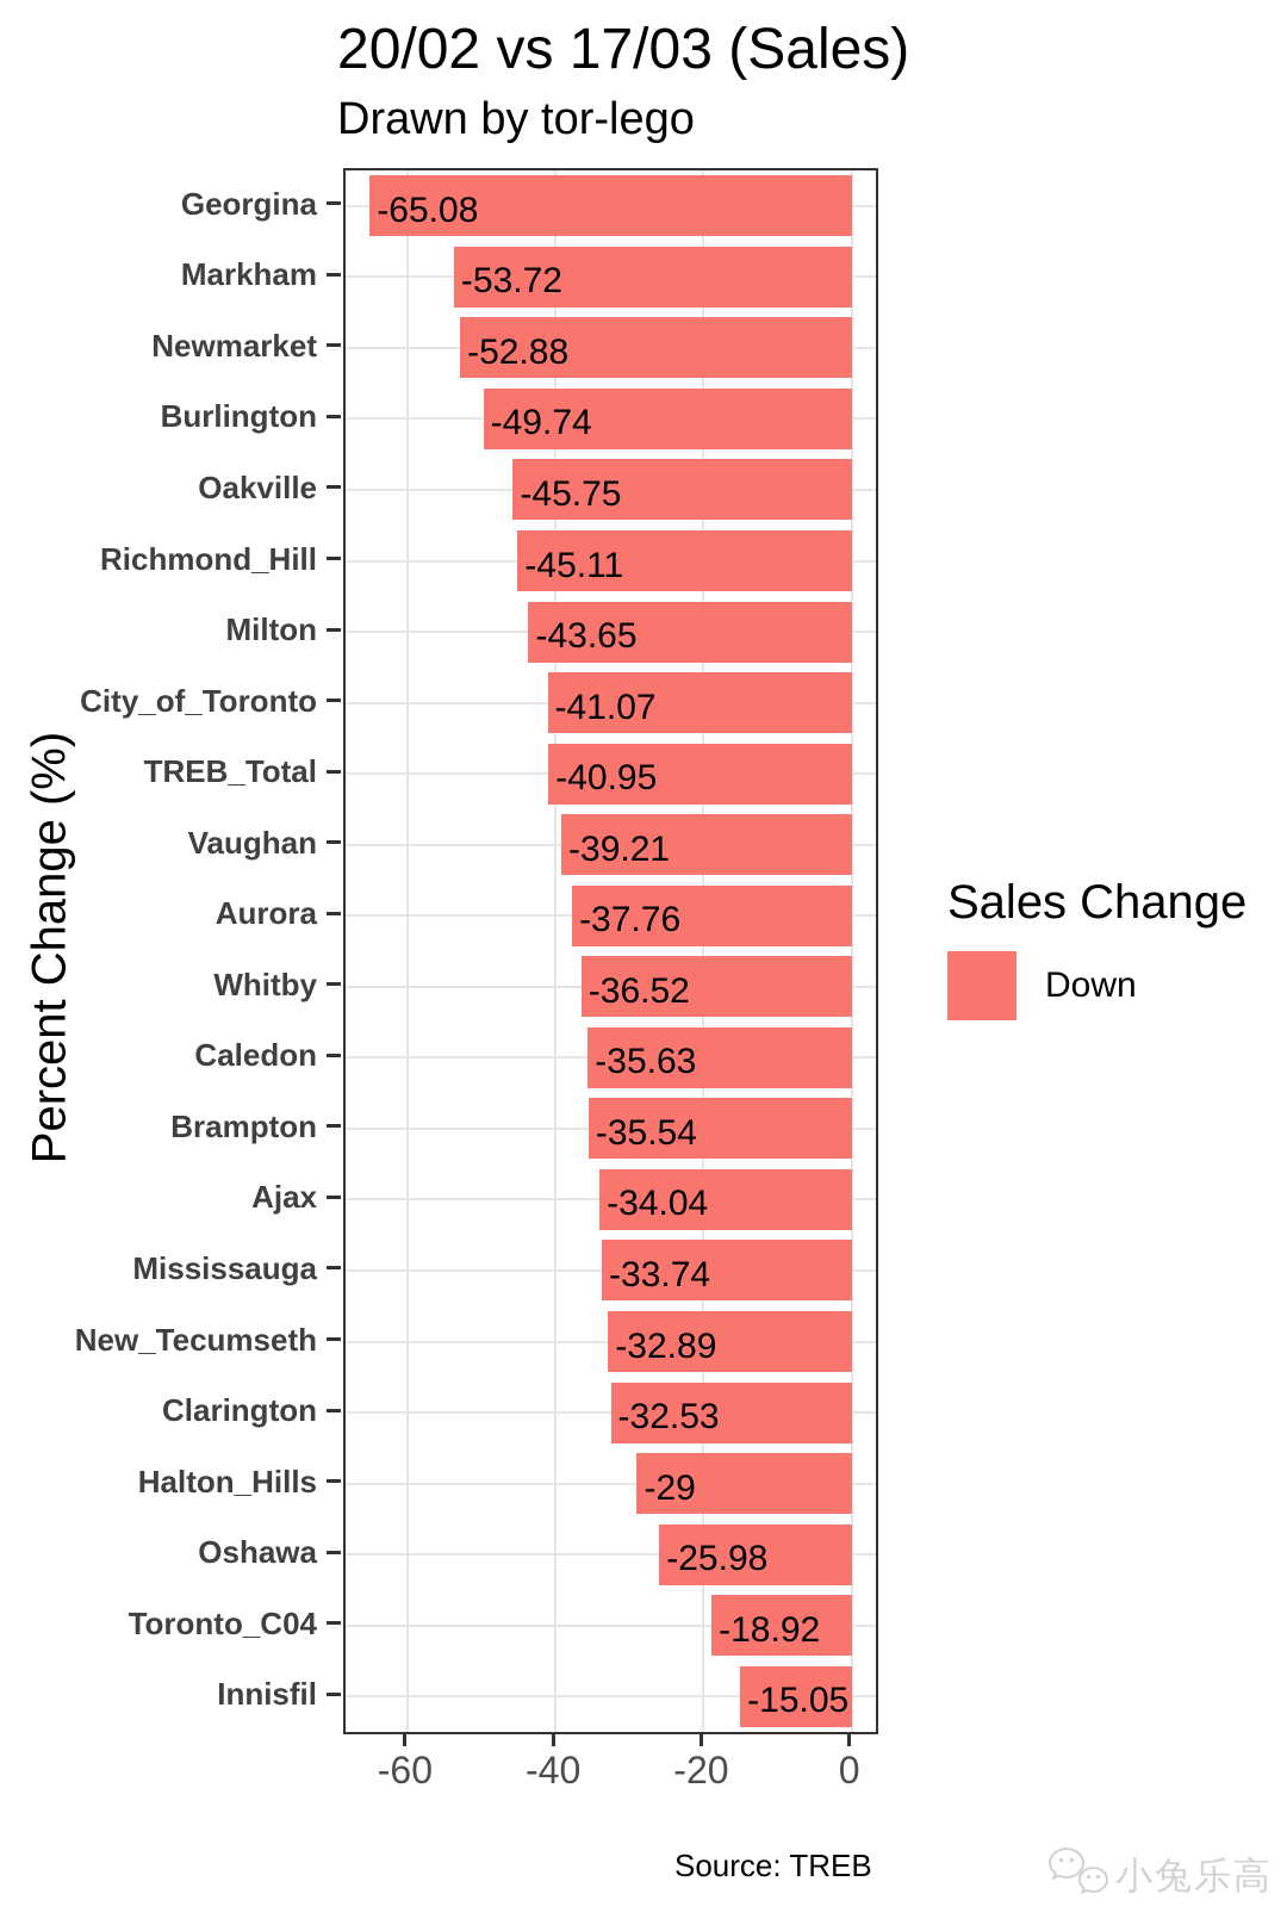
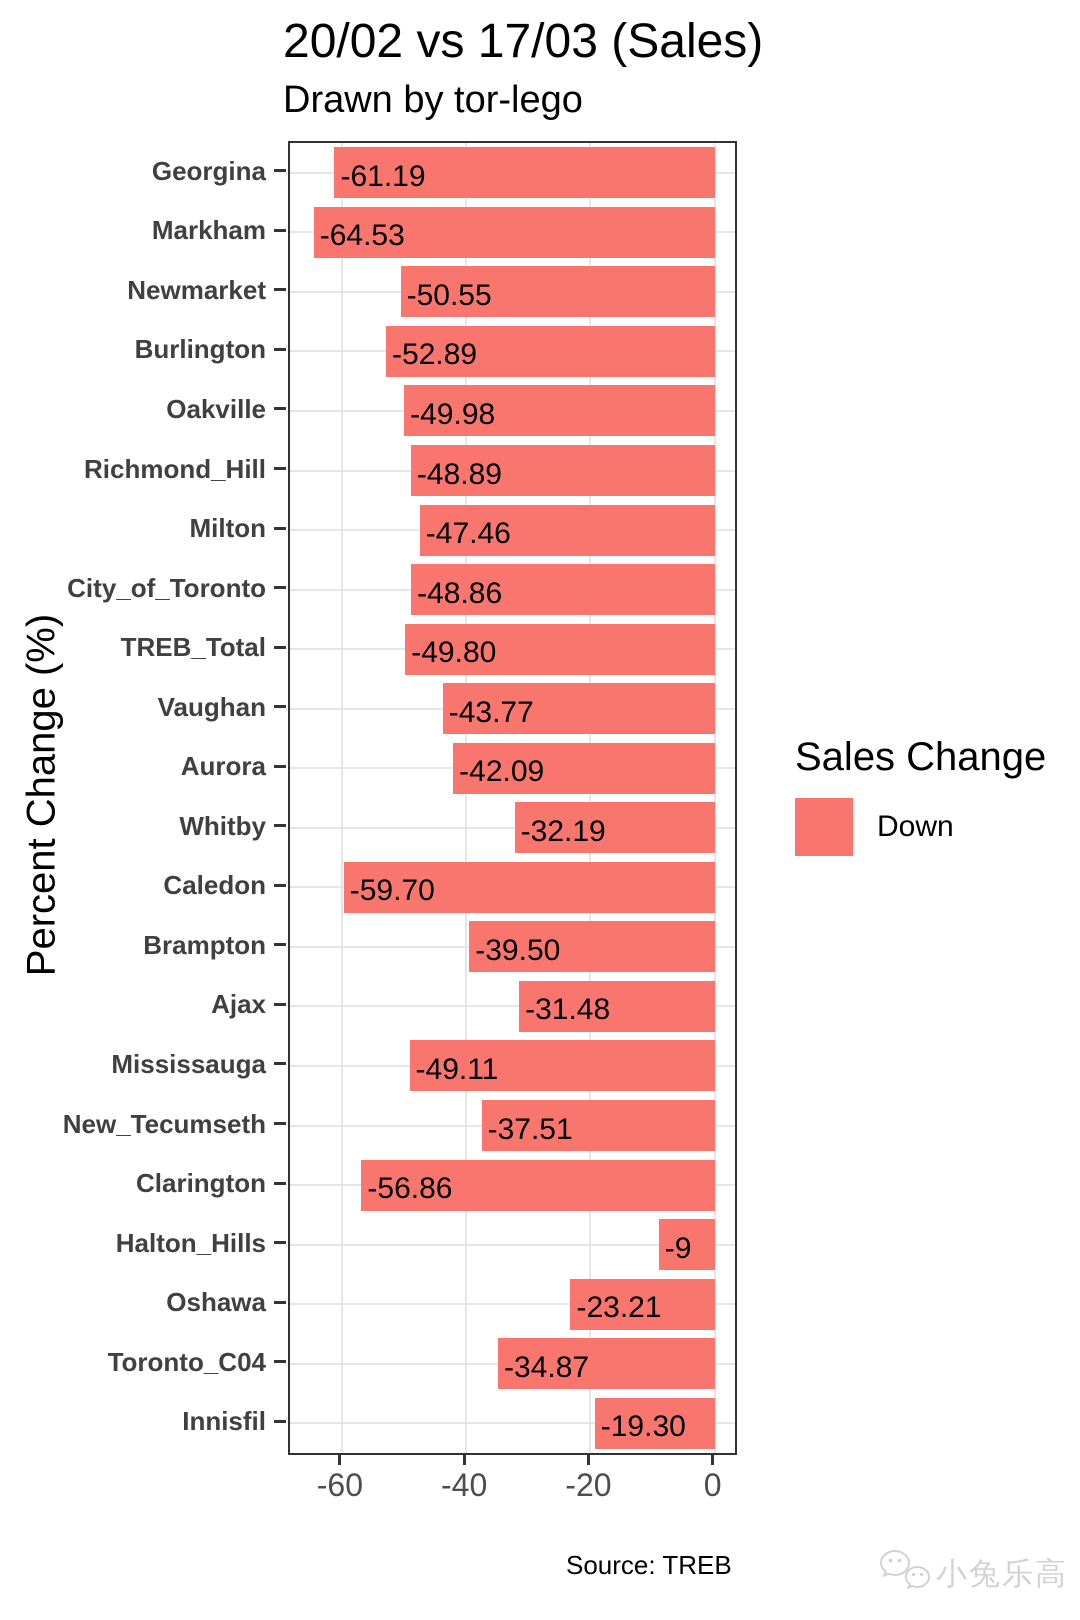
Georgina: -65.08 -> -61.19
Markham: -53.72 -> -64.53
Newmarket: -52.88 -> -50.55
Burlington: -49.74 -> -52.89
Oakville: -45.75 -> -49.98
Richmond_Hill: -45.11 -> -48.89
Milton: -43.65 -> -47.46
City_of_Toronto: -41.07 -> -48.86
TREB_Total: -40.95 -> -49.80
Vaughan: -39.21 -> -43.77
Aurora: -37.76 -> -42.09
Whitby: -36.52 -> -32.19
Caledon: -35.63 -> -59.70
Brampton: -35.54 -> -39.50
Ajax: -34.04 -> -31.48
Mississauga: -33.74 -> -49.11
New_Tecumseth: -32.89 -> -37.51
Clarington: -32.53 -> -56.86
Halton_Hills: -29 -> -9
Oshawa: -25.98 -> -23.21
Toronto_C04: -18.92 -> -34.87
Innisfil: -15.05 -> -19.30
